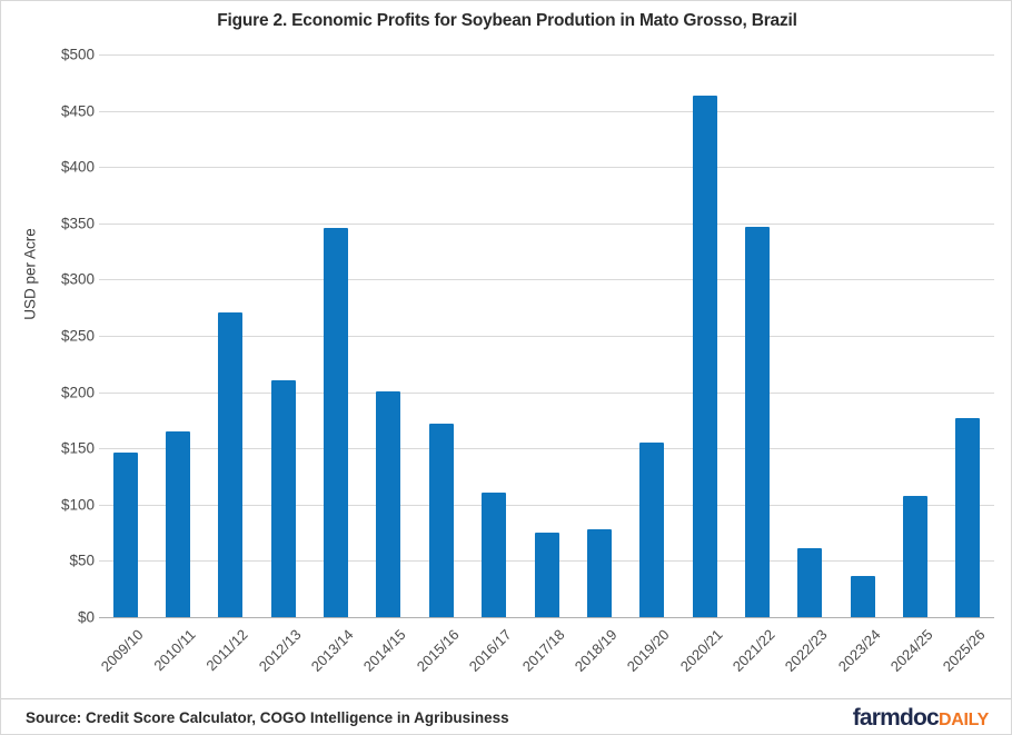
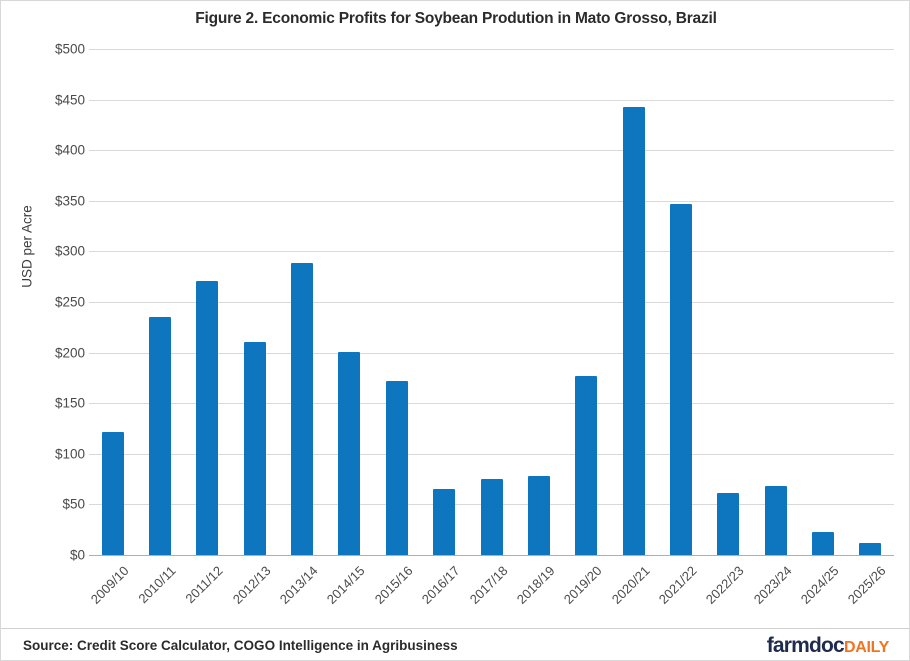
2009/10: $146 -> $122
2010/11: $165 -> $235
2013/14: $346 -> $289
2016/17: $111 -> $65
2019/20: $155 -> $177
2020/21: $463 -> $443
2023/24: $37 -> $68
2024/25: $108 -> $23
2025/26: $177 -> $12
